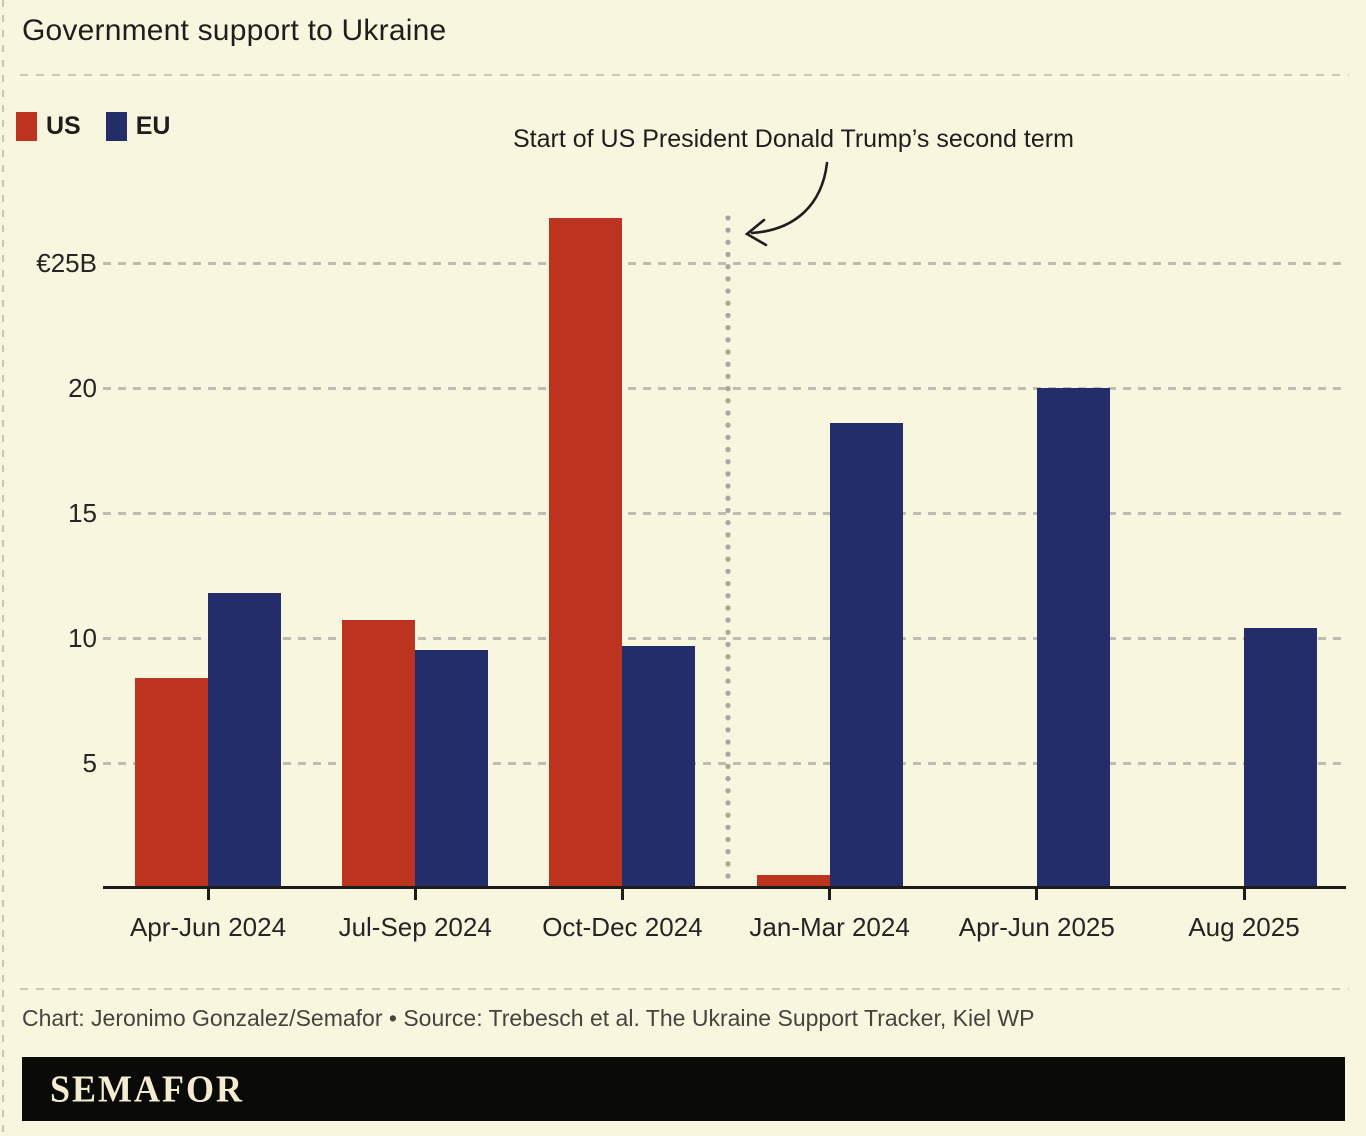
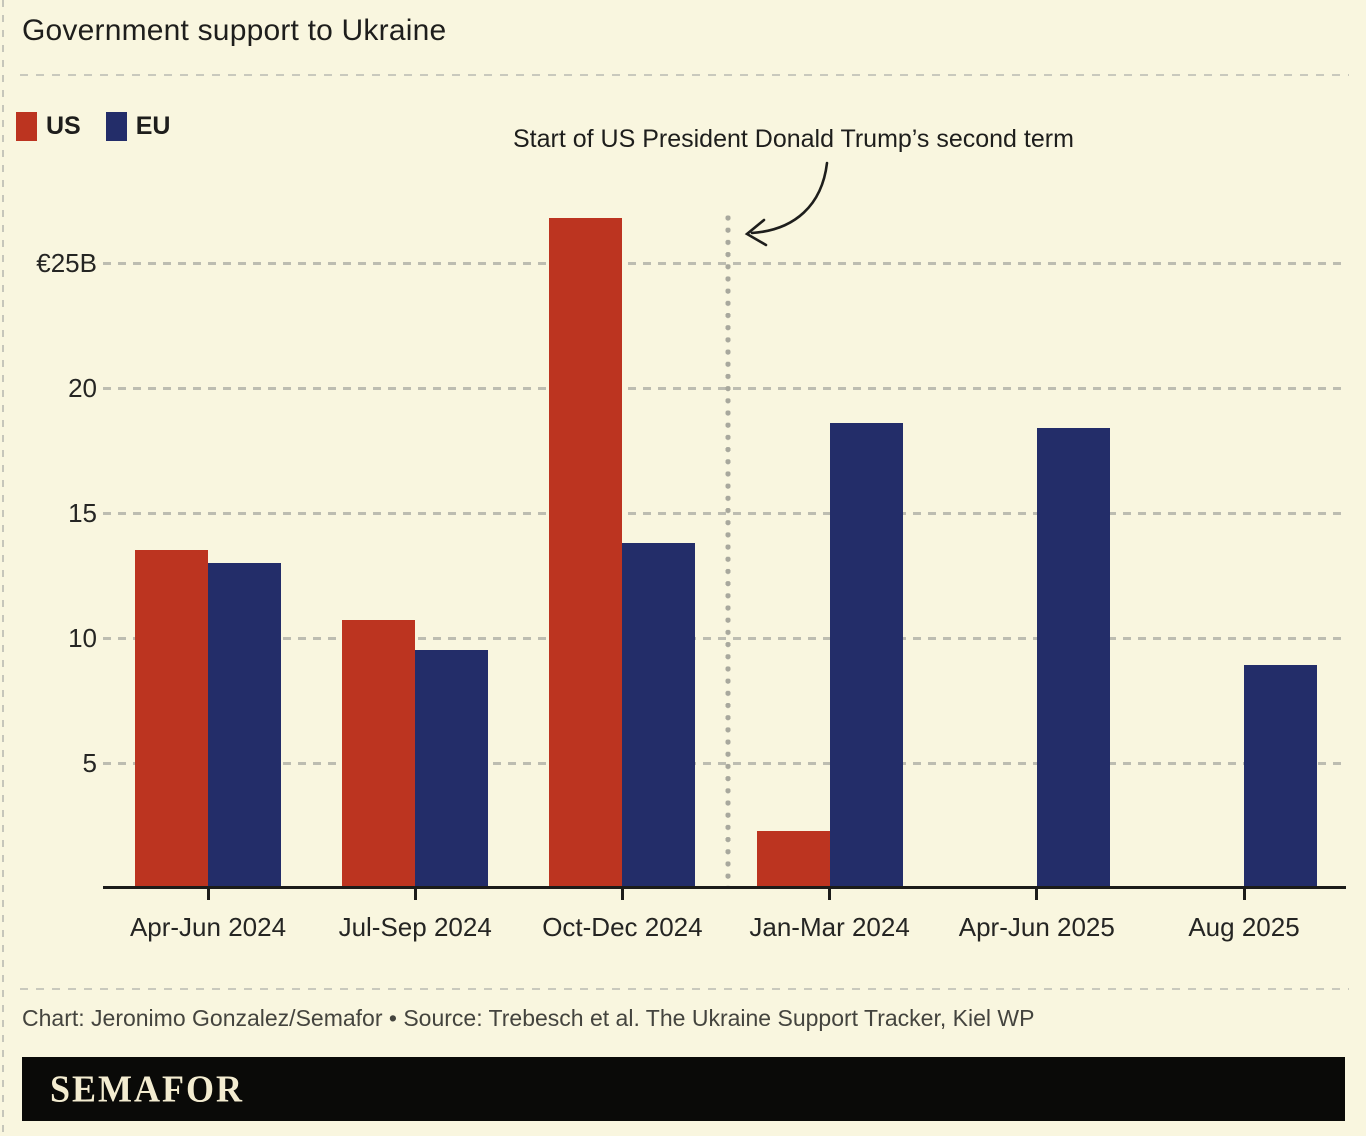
US/Apr-Jun 2024: €8.4B -> €13.5B
EU/Apr-Jun 2024: €11.8B -> €13.0B
EU/Oct-Dec 2024: €9.7B -> €13.8B
US/Jan-Mar 2024: €0.5B -> €2.3B
EU/Apr-Jun 2025: €20.0B -> €18.4B
EU/Aug 2025: €10.4B -> €8.9B
